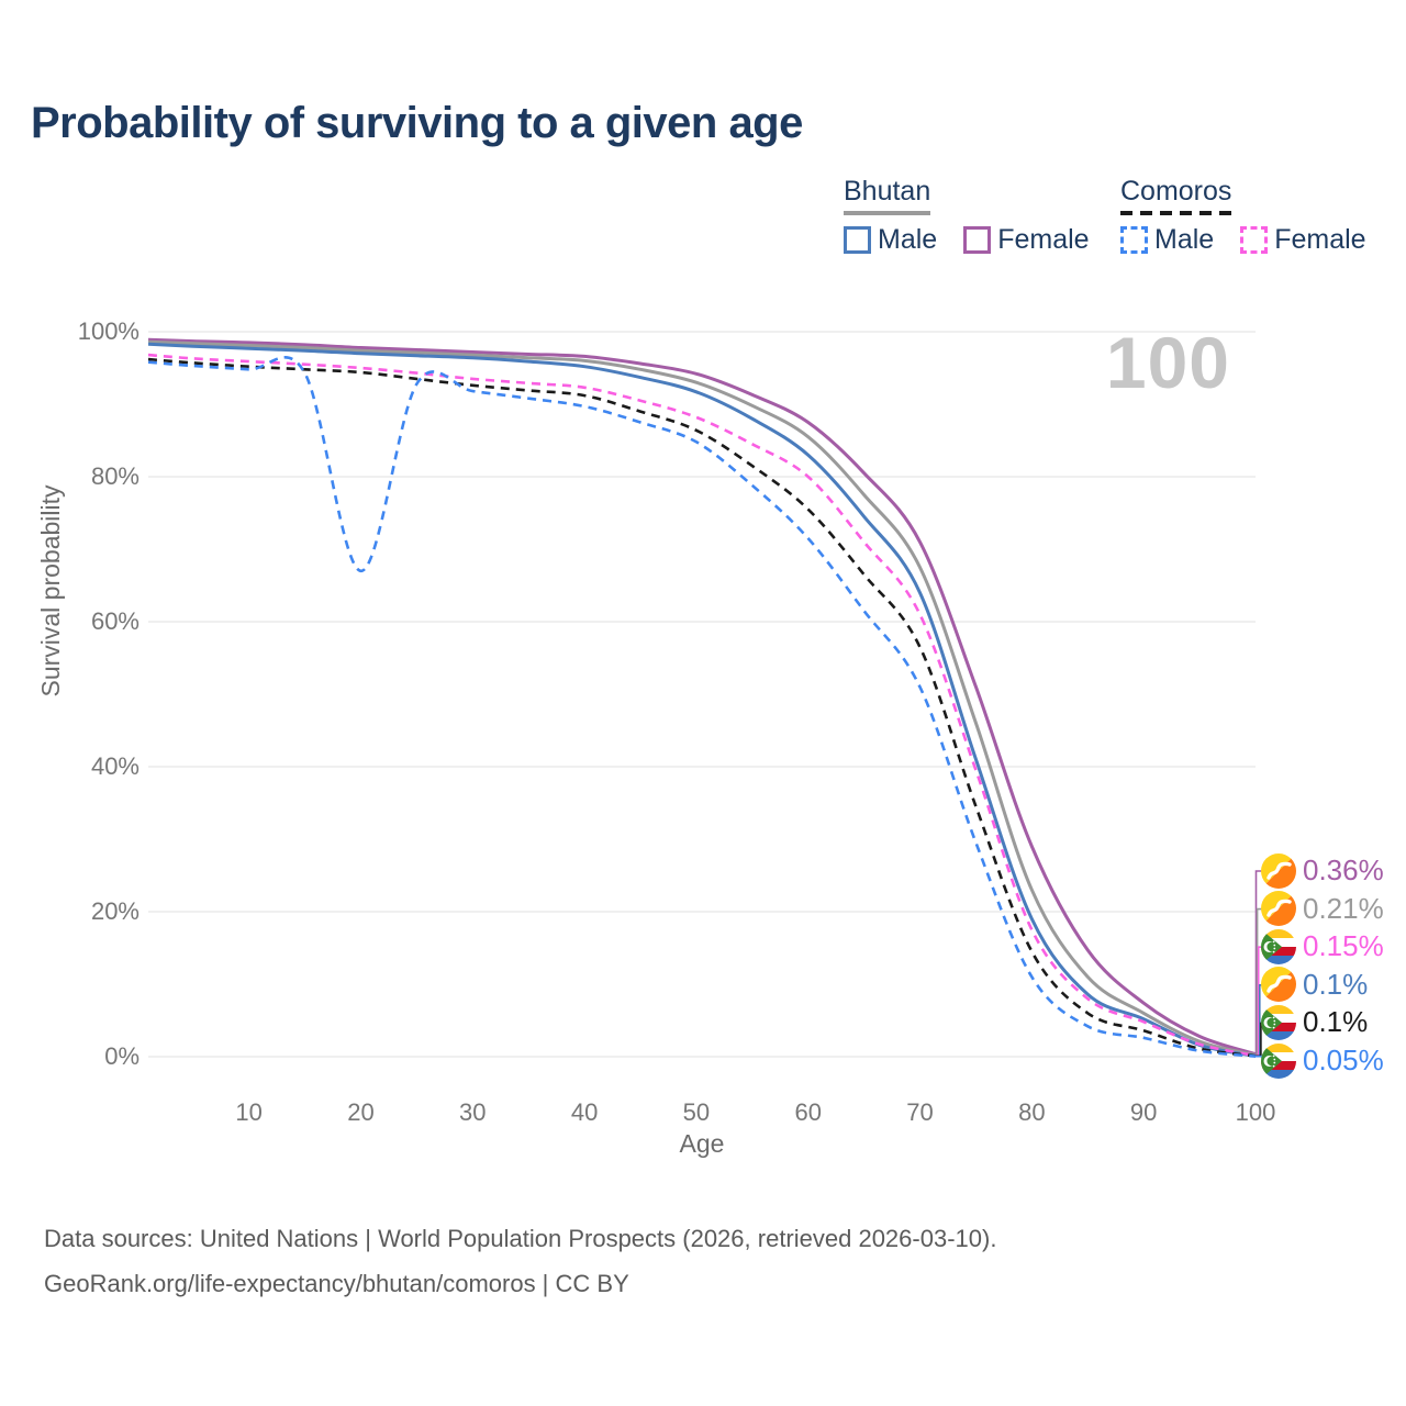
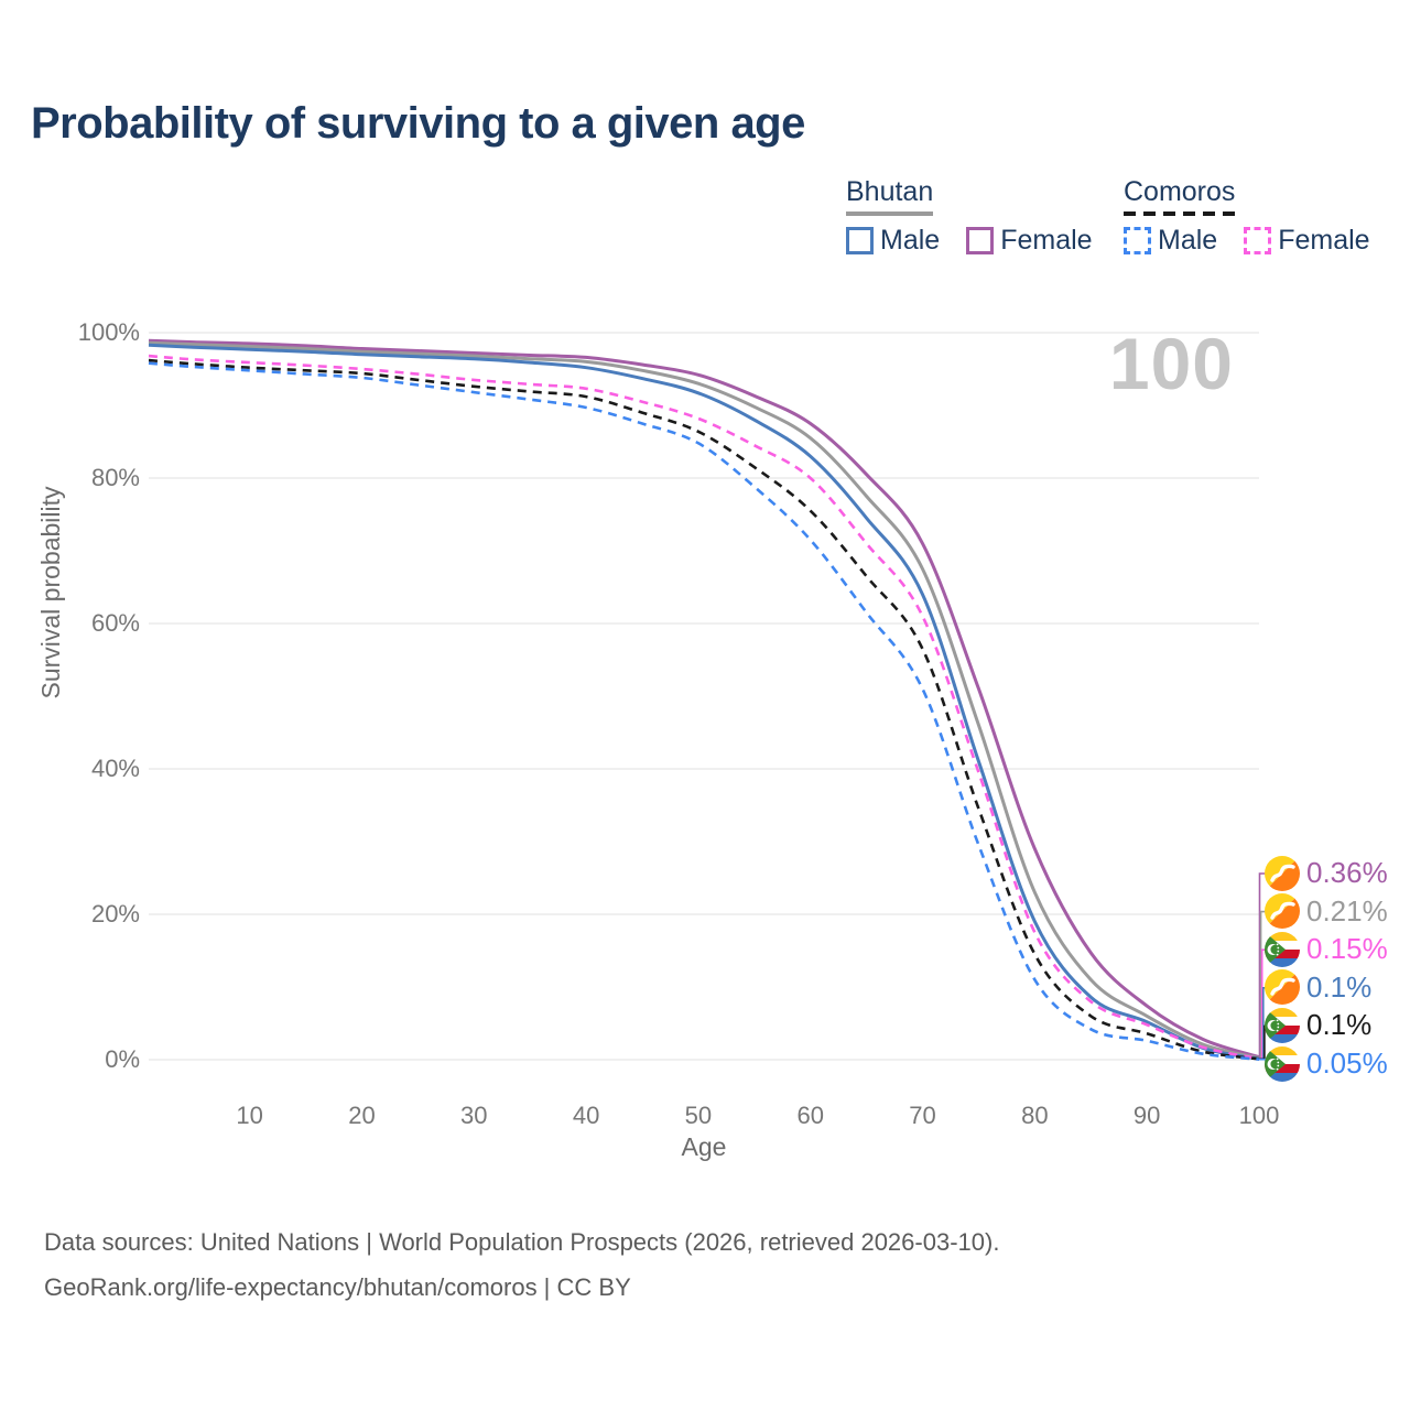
Comoros Male/20: 67% -> 94%
